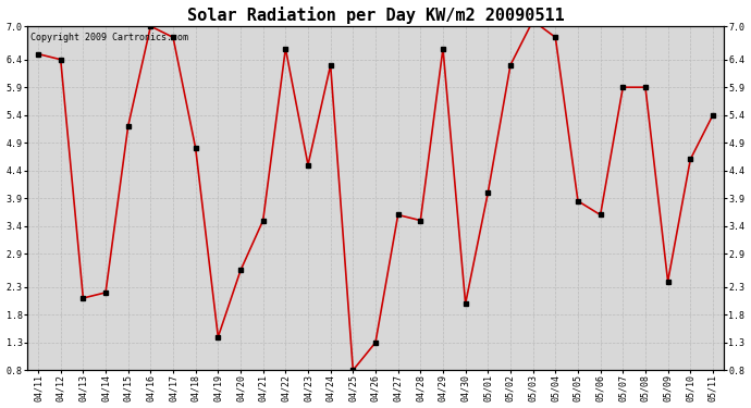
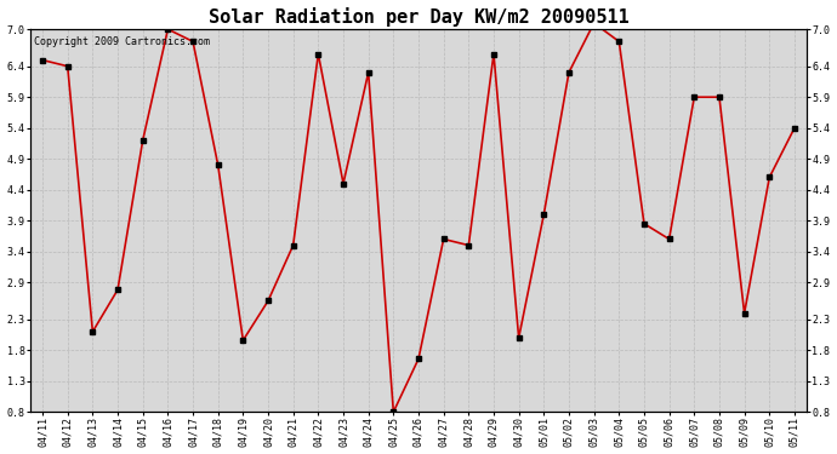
04/14: 2.20 -> 2.78
04/19: 1.40 -> 1.96
04/26: 1.30 -> 1.66
